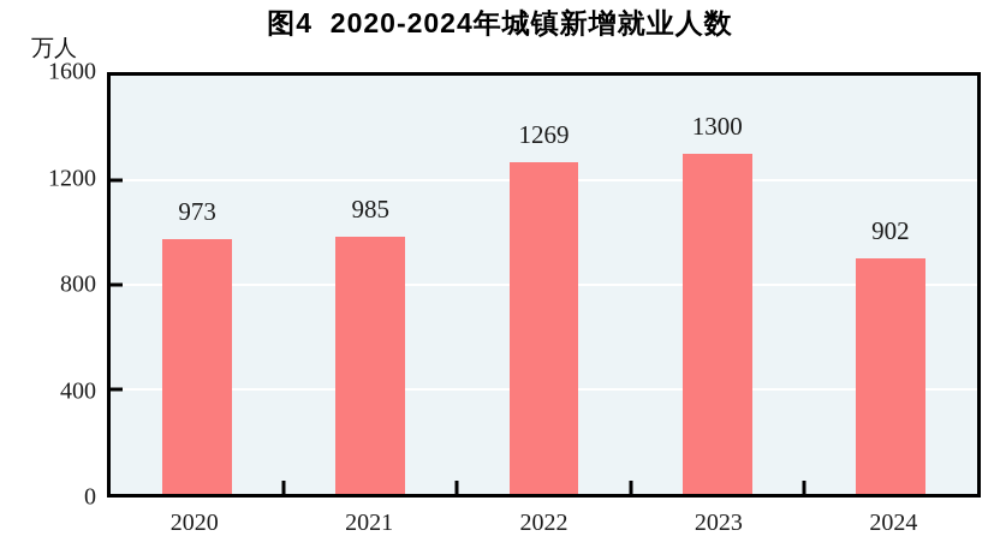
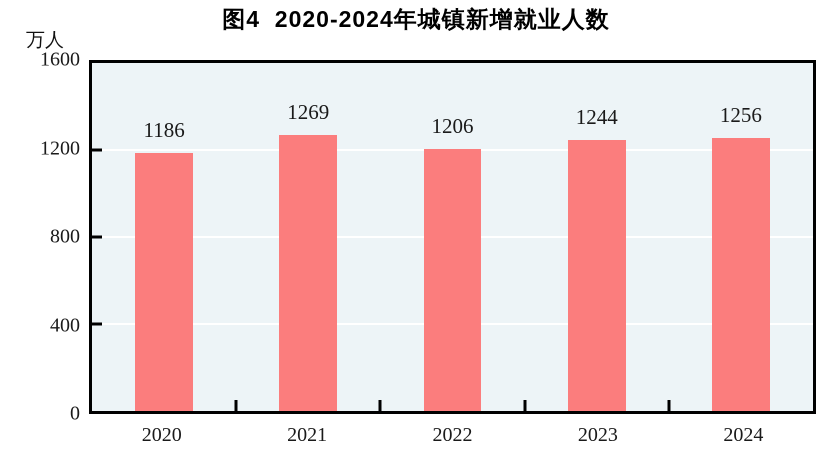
2020: 973 -> 1186
2021: 985 -> 1269
2022: 1269 -> 1206
2023: 1300 -> 1244
2024: 902 -> 1256
